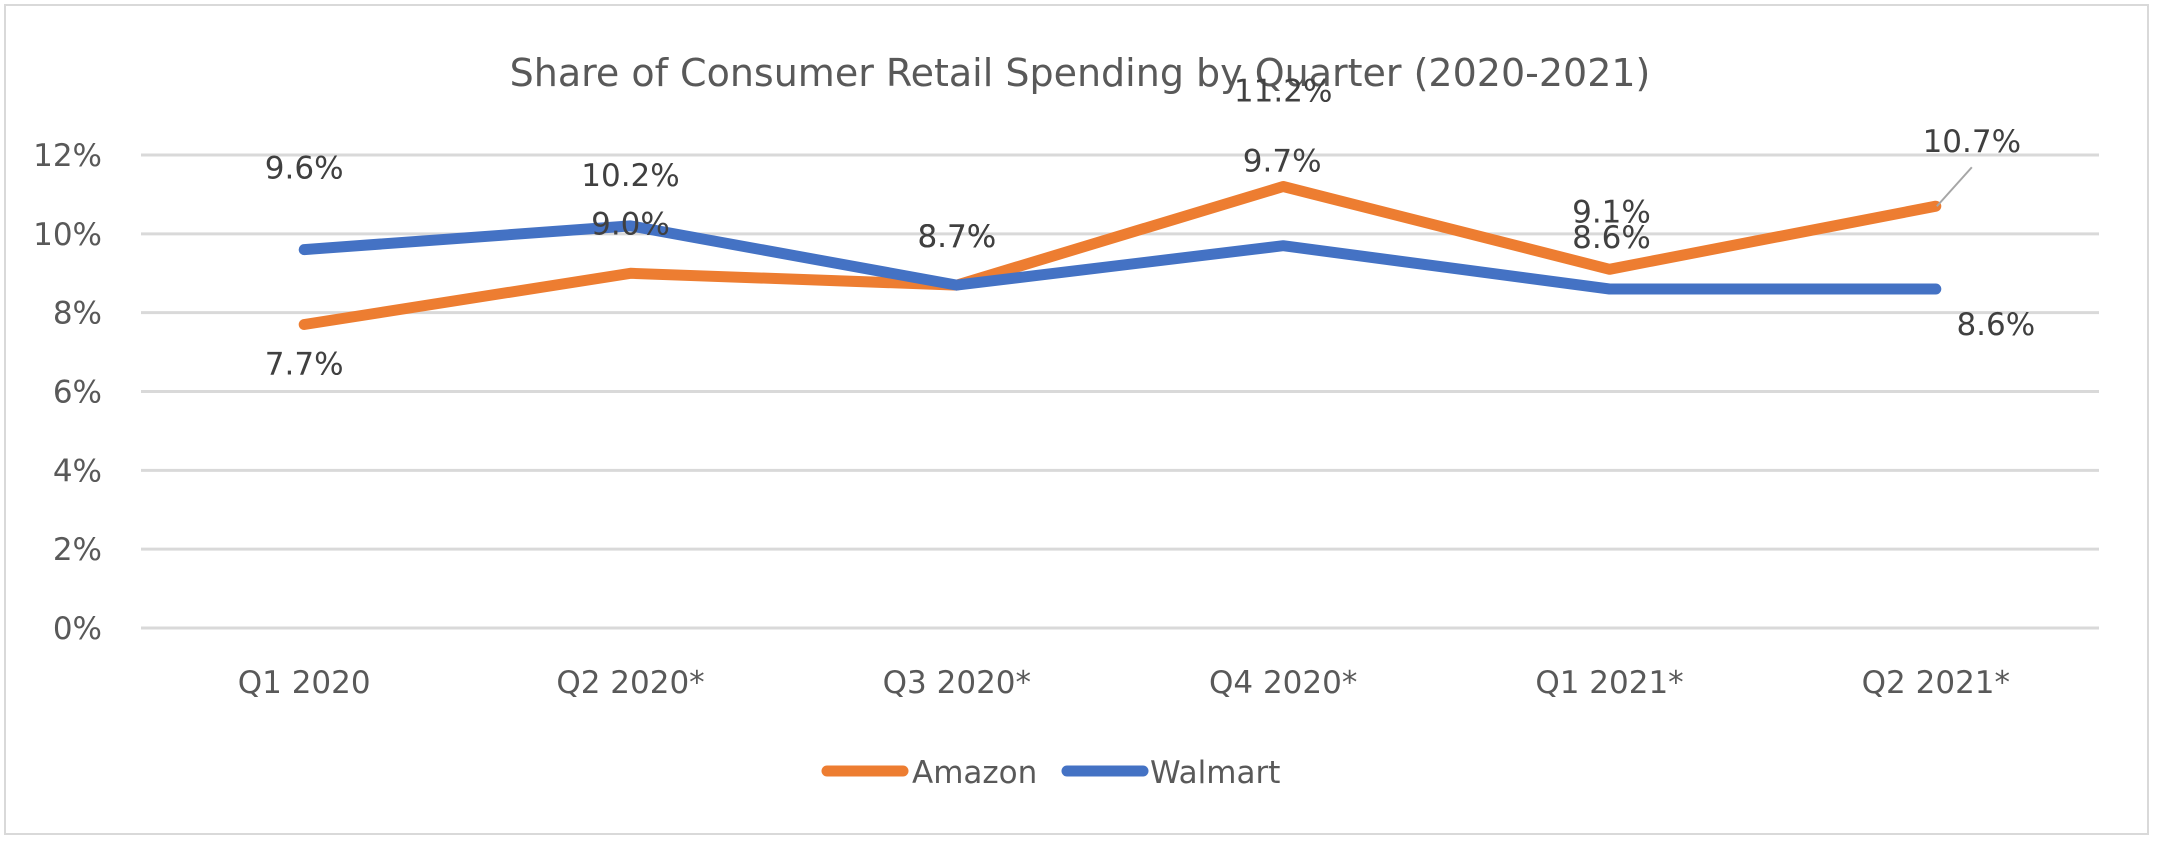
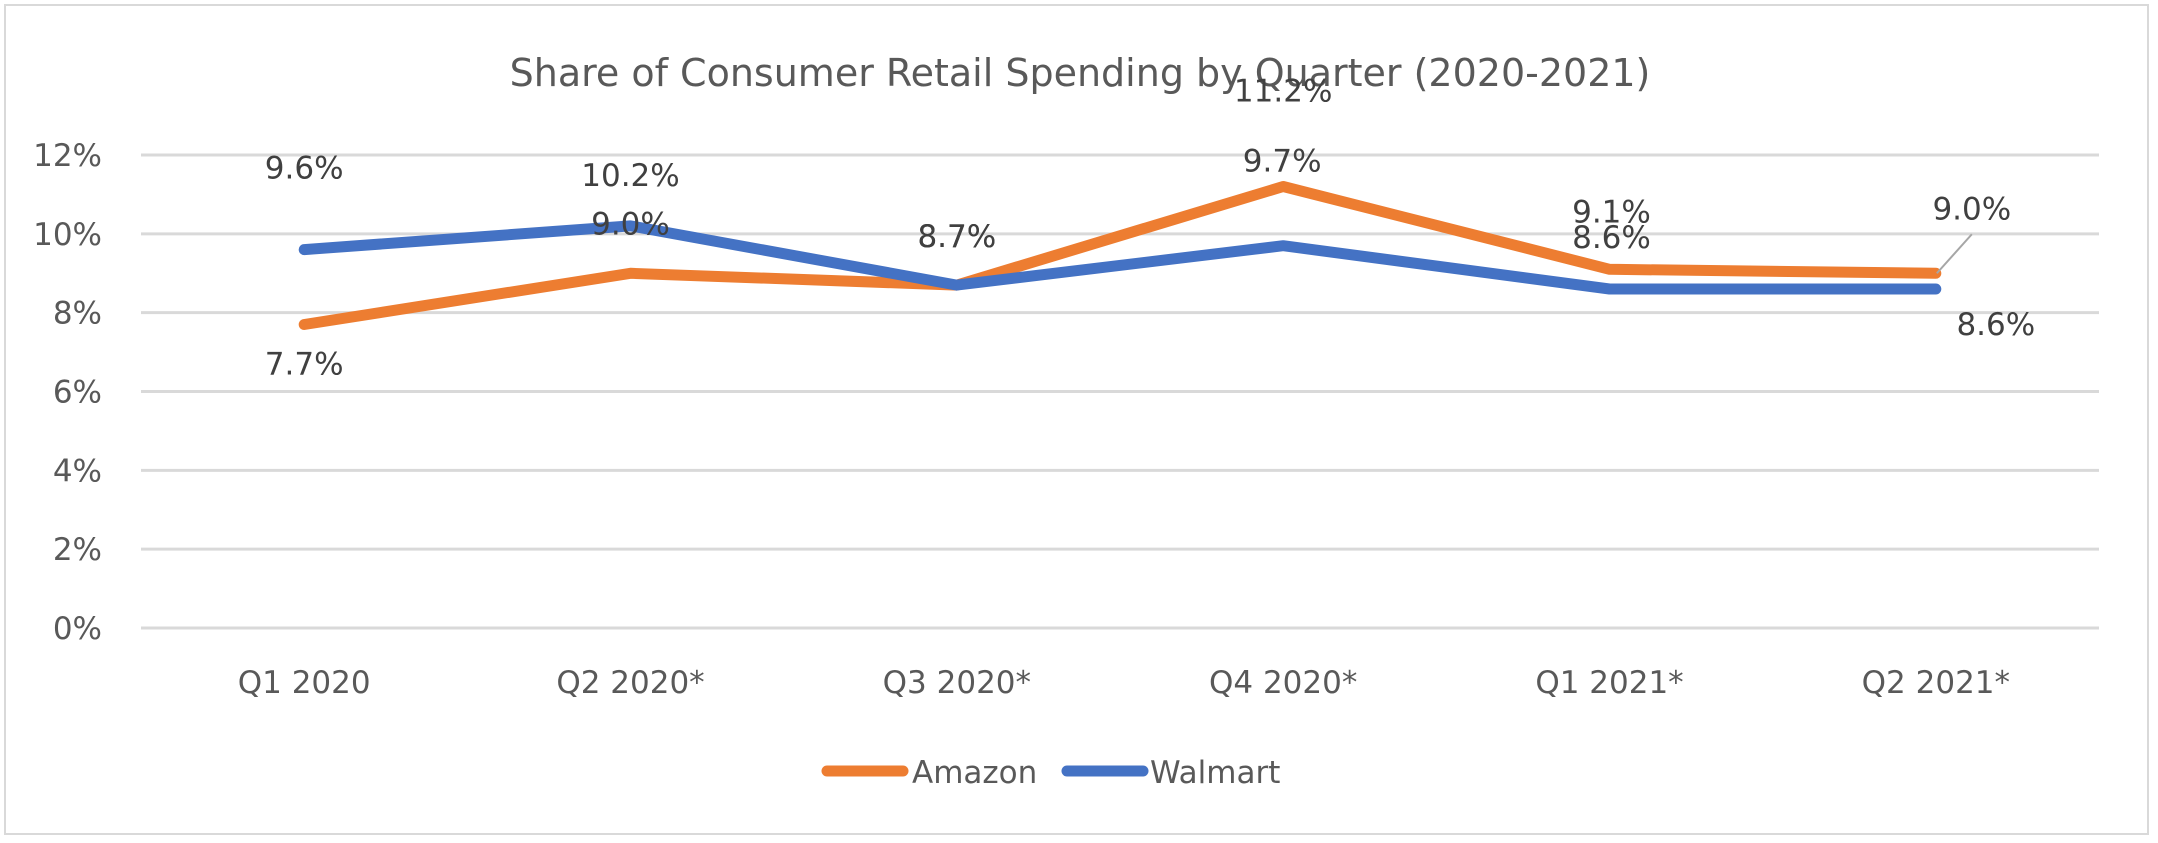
Amazon/Q2 2021*: 10.7% -> 9.0%
